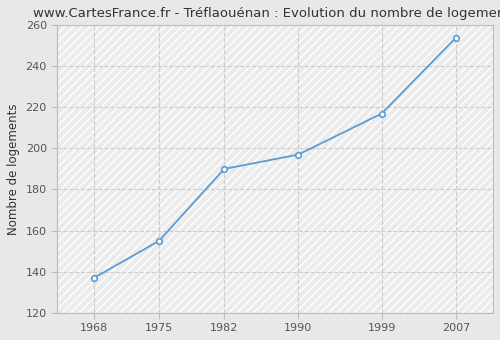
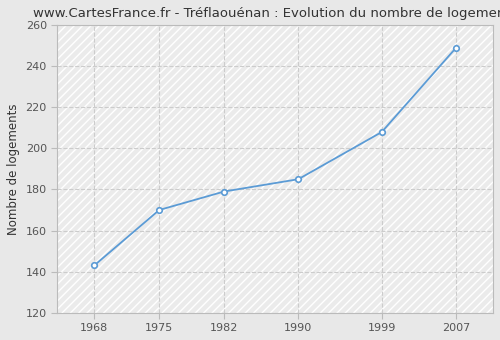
1968: 137 -> 143
1975: 155 -> 170
1982: 190 -> 179
1990: 197 -> 185
1999: 217 -> 208
2007: 254 -> 249
